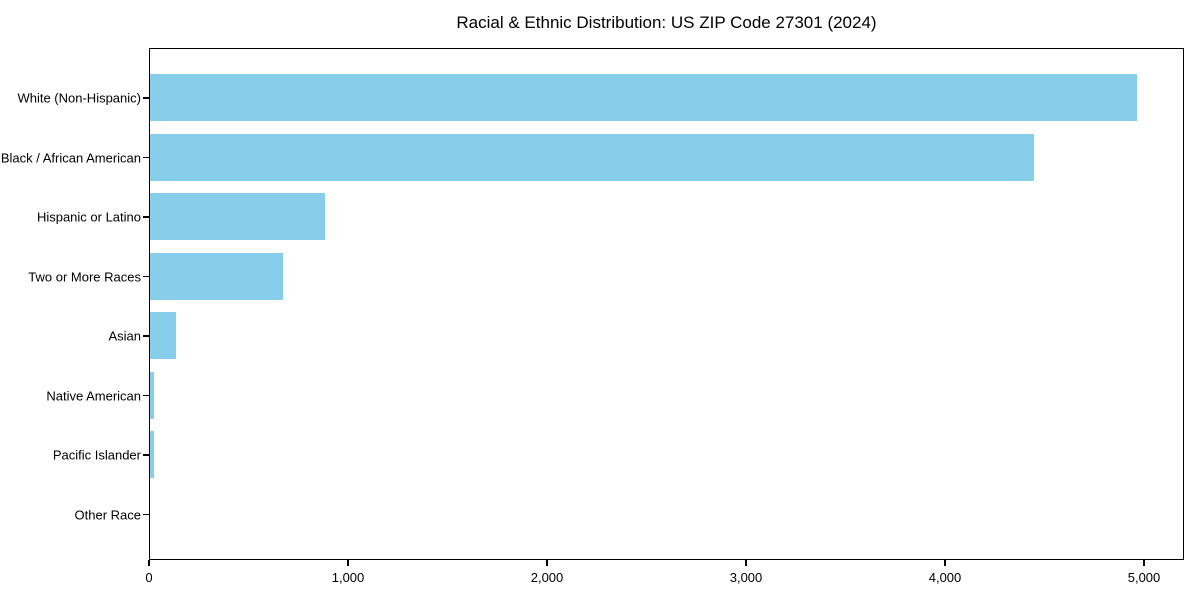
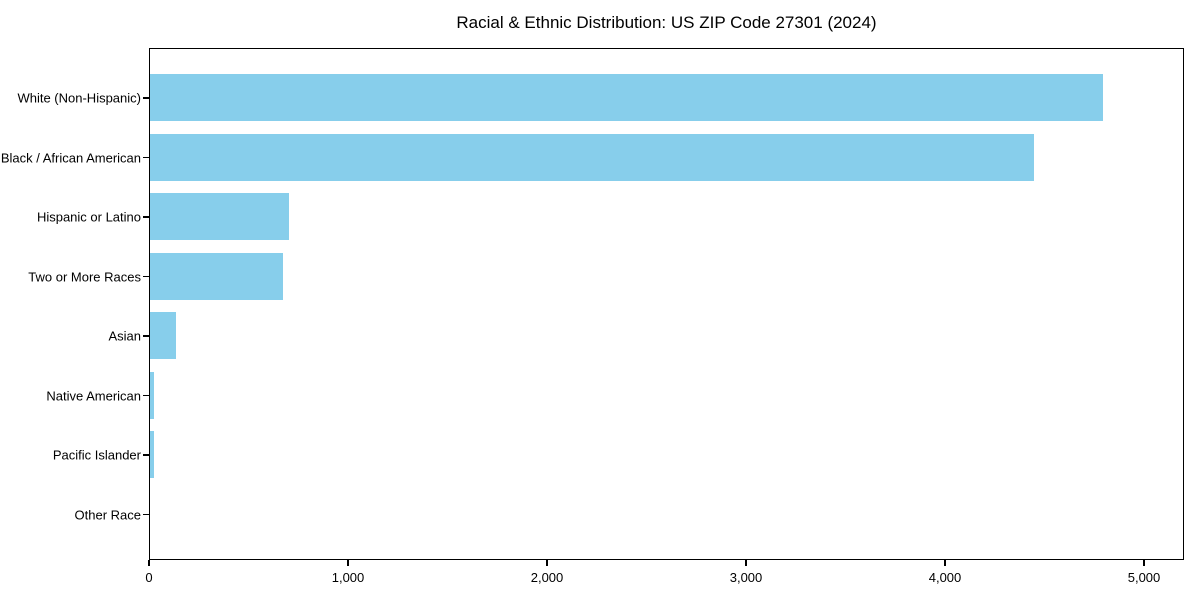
White (Non-Hispanic): 4960 -> 4790
Hispanic or Latino: 880 -> 700
